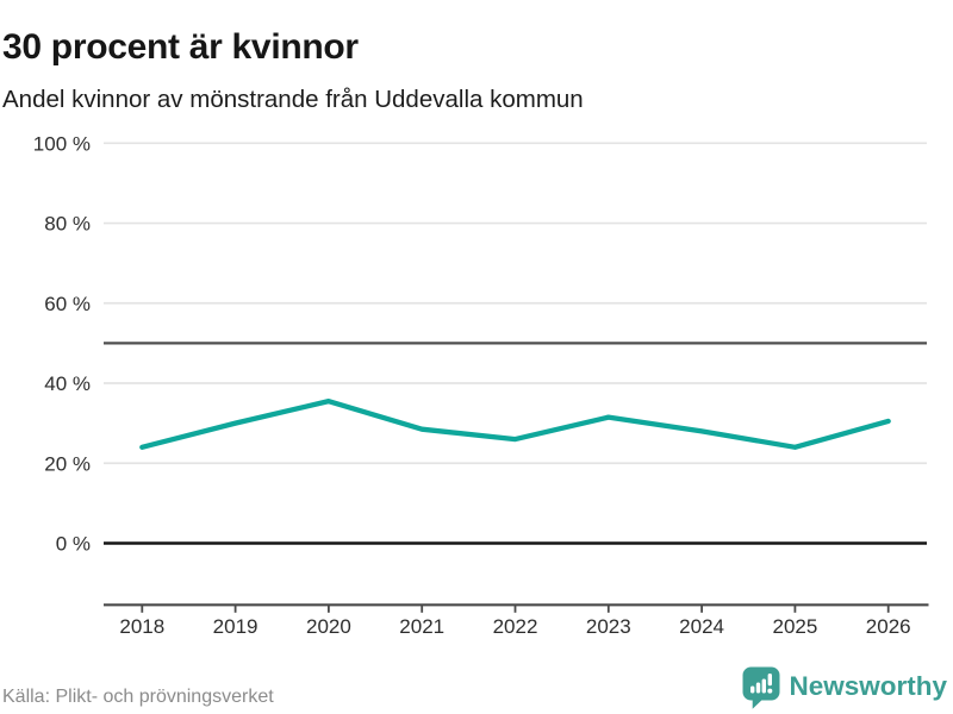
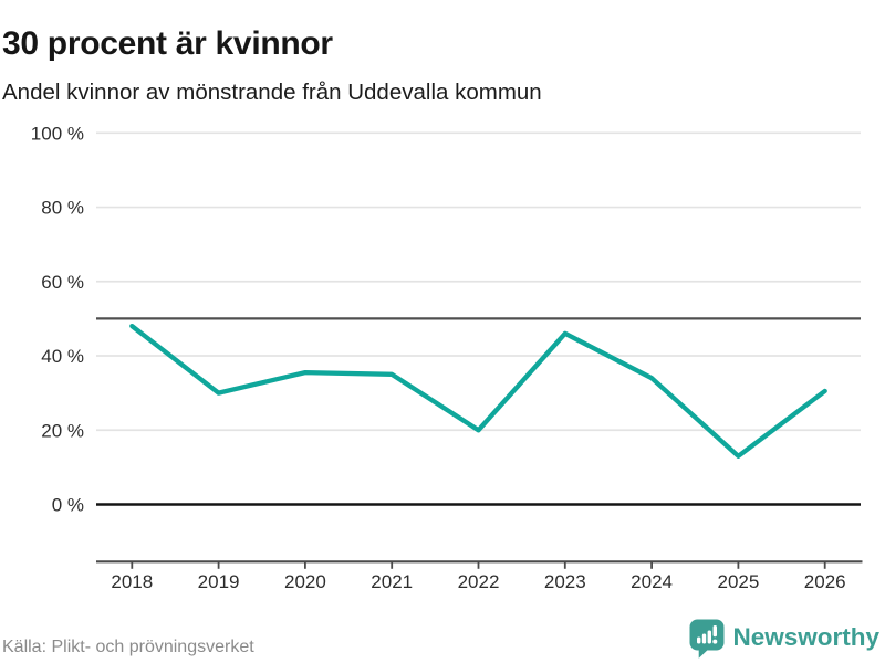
2018: 24% -> 48%
2021: 28% -> 35%
2022: 26% -> 20%
2023: 32% -> 46%
2024: 28% -> 34%
2025: 24% -> 13%
